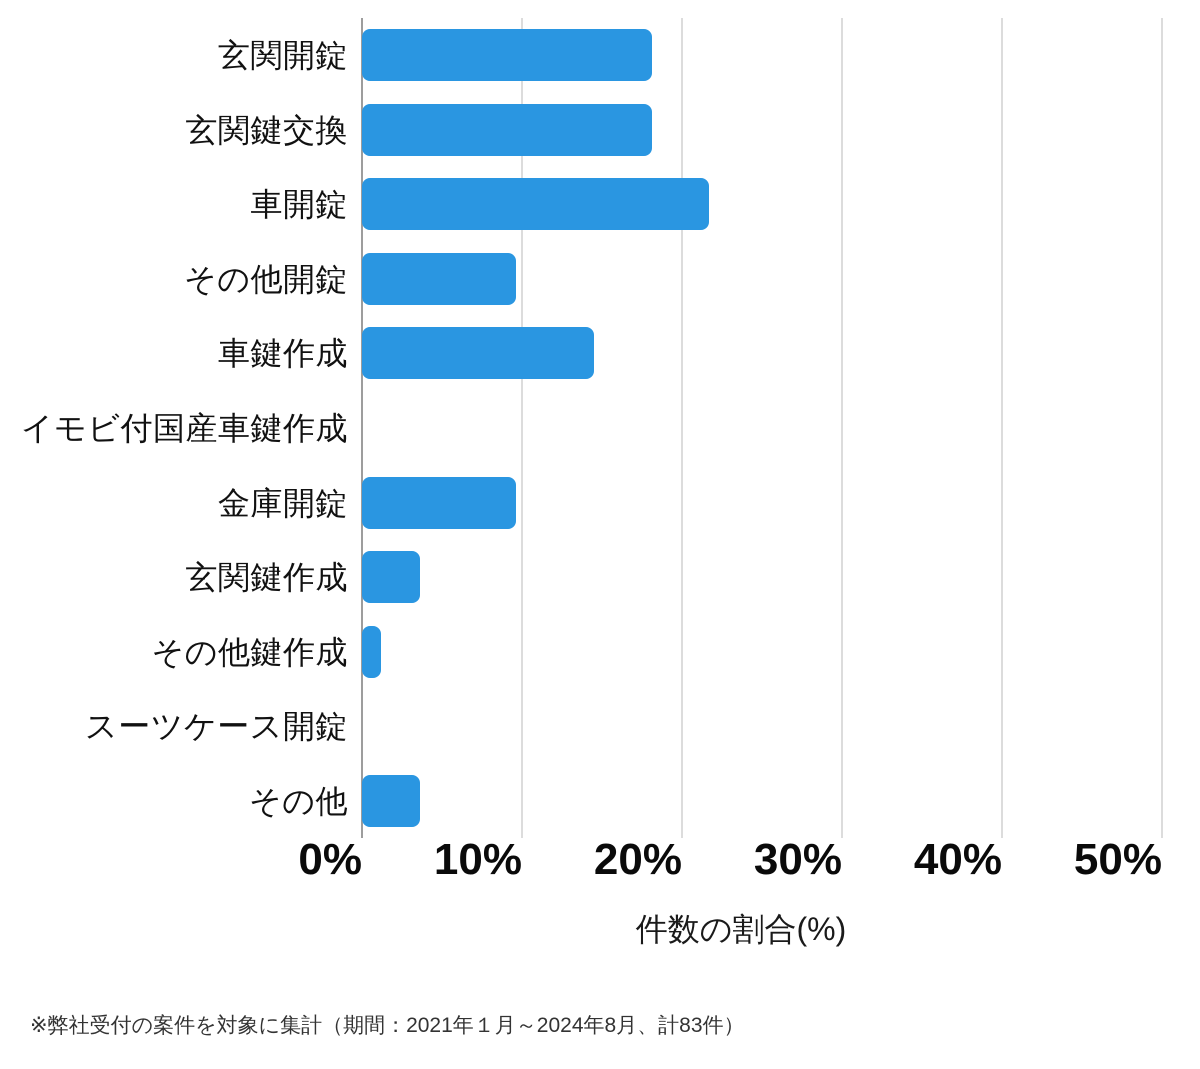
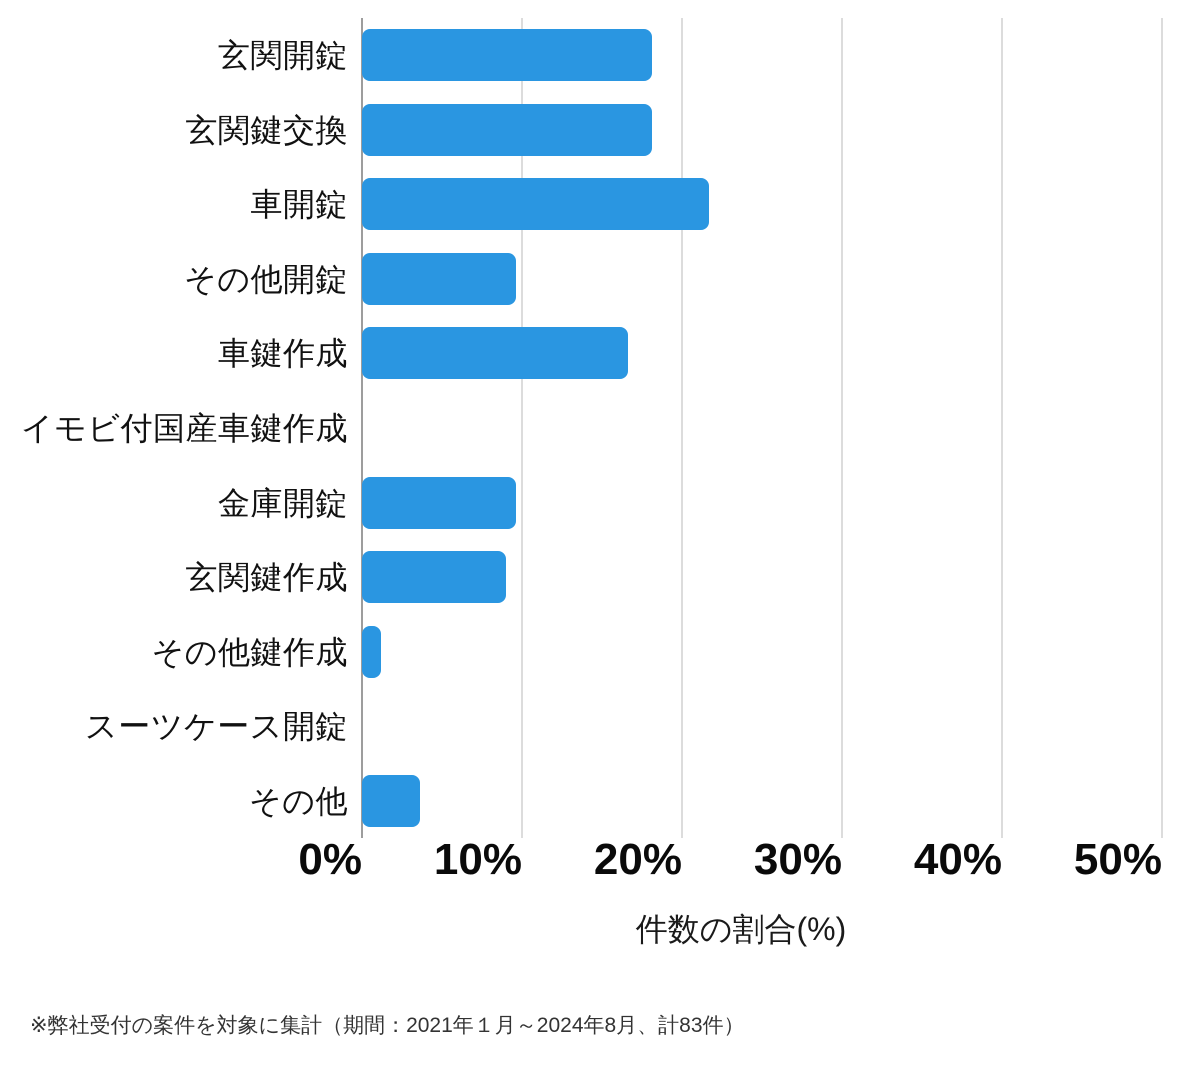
車鍵作成: 14.5% -> 16.6%
玄関鍵作成: 3.6% -> 9.0%
